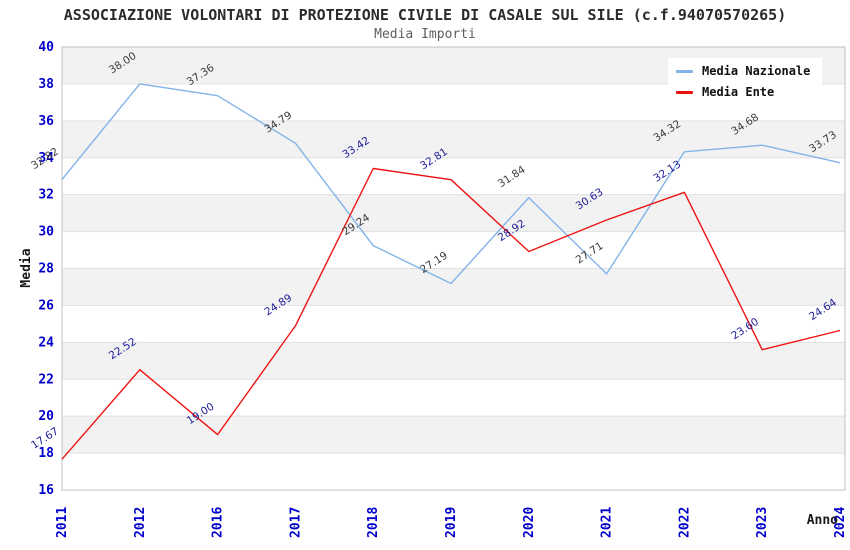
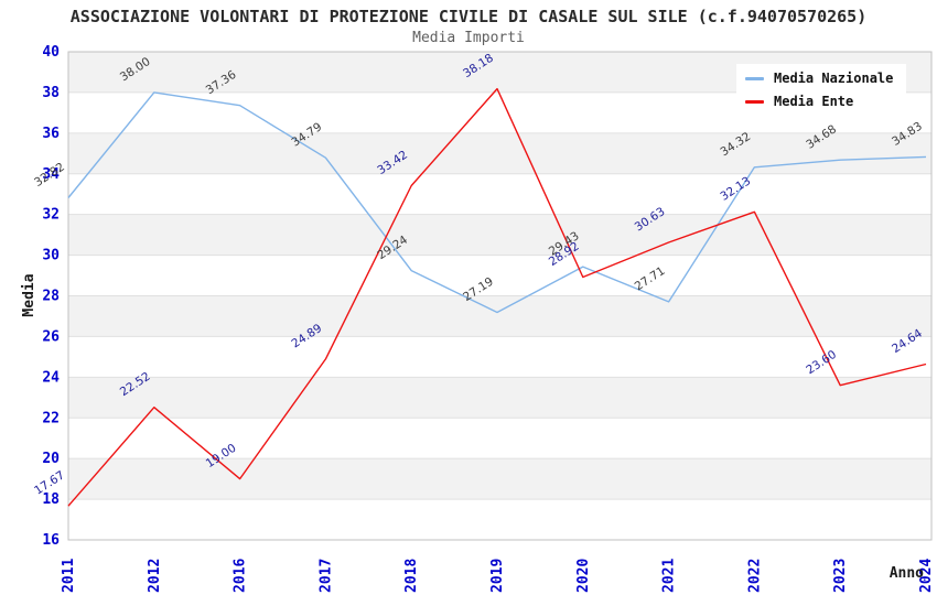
Media Ente/2019: 32.81 -> 38.18
Media Nazionale/2020: 31.84 -> 29.43
Media Nazionale/2024: 33.73 -> 34.83
